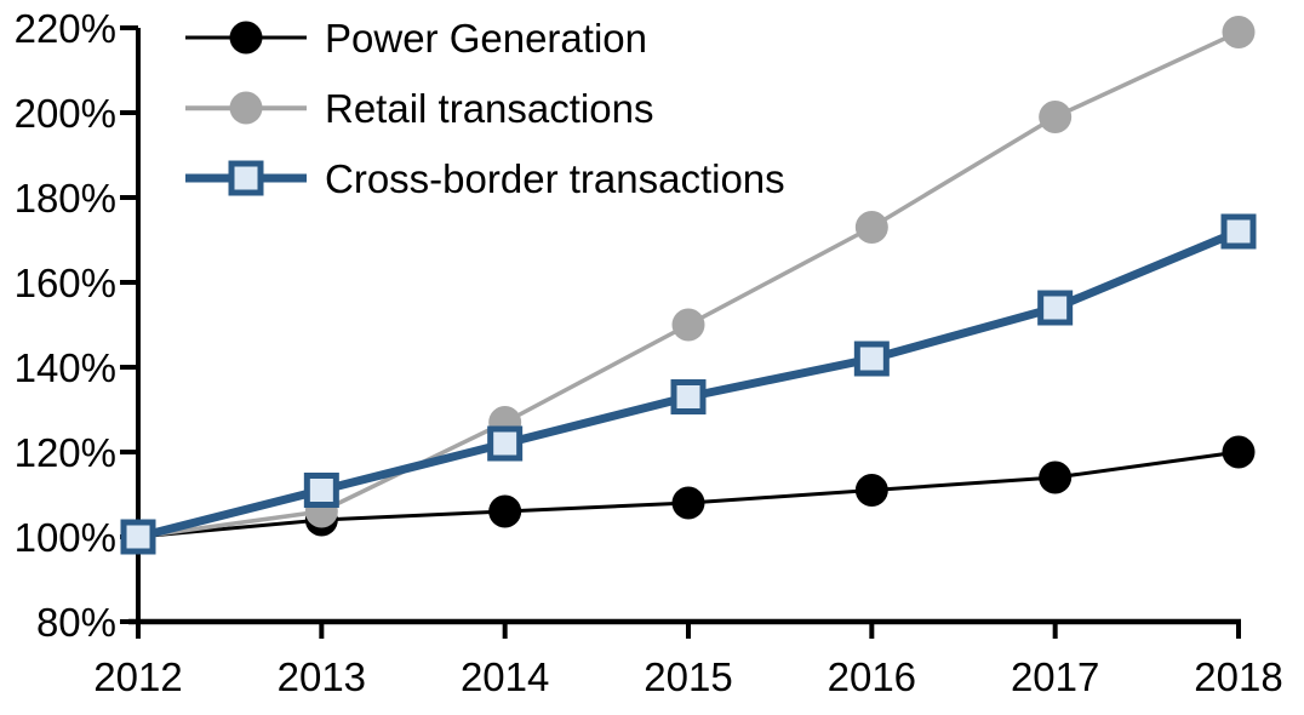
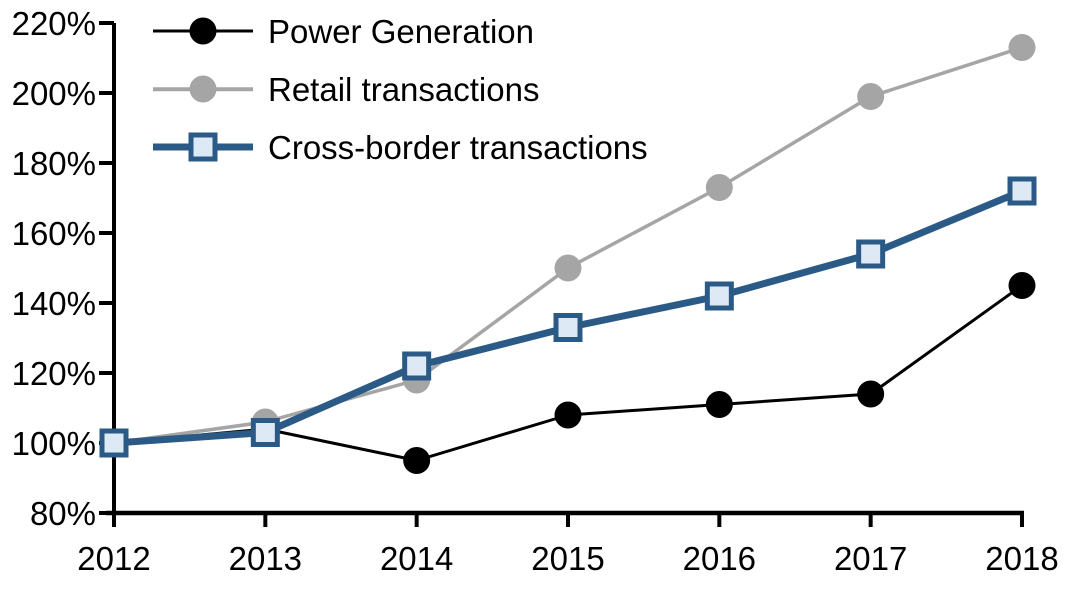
Cross-border transactions/2013: 111% -> 103%
Power Generation/2014: 106% -> 95%
Retail transactions/2014: 127% -> 118%
Power Generation/2018: 120% -> 145%
Retail transactions/2018: 219% -> 213%
